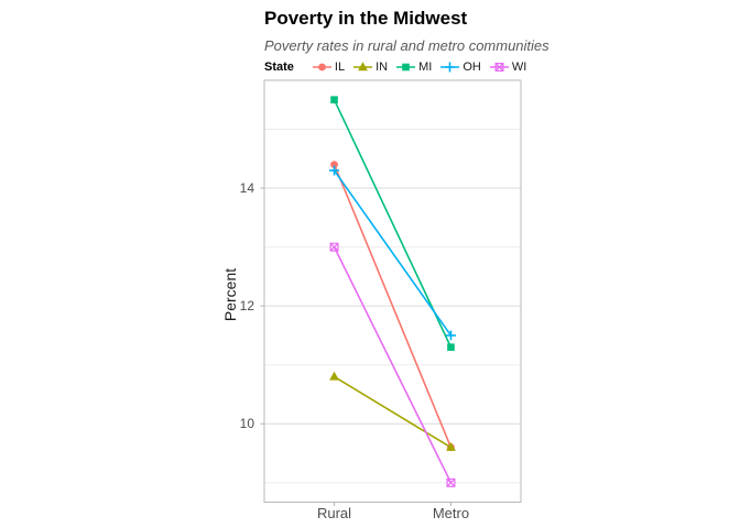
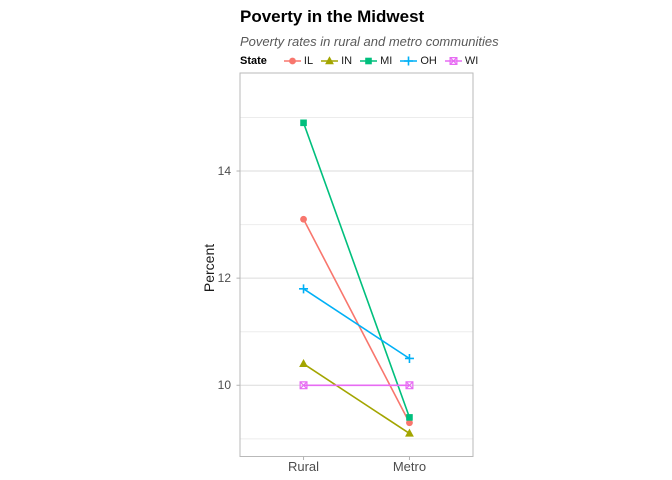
IL/Rural: 14.4 -> 13.1
IN/Rural: 10.8 -> 10.4
MI/Rural: 15.5 -> 14.9
OH/Rural: 14.3 -> 11.8
WI/Rural: 13 -> 10
IL/Metro: 9.6 -> 9.3
IN/Metro: 9.6 -> 9.1
MI/Metro: 11.3 -> 9.4
OH/Metro: 11.5 -> 10.5
WI/Metro: 9 -> 10
